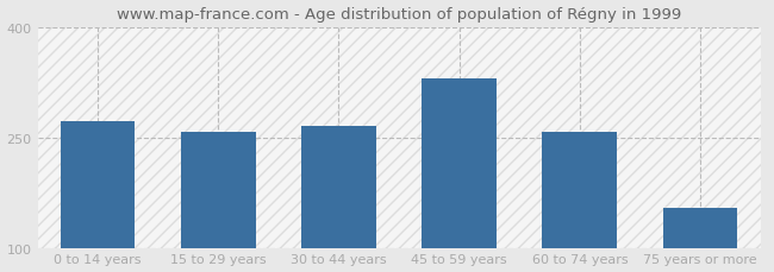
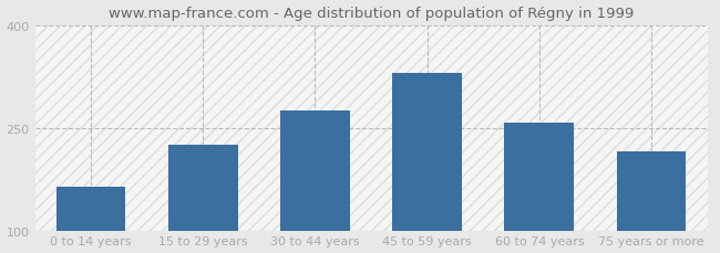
0 to 14 years: 272 -> 164
15 to 29 years: 257 -> 226
30 to 44 years: 265 -> 276
75 years or more: 155 -> 216
